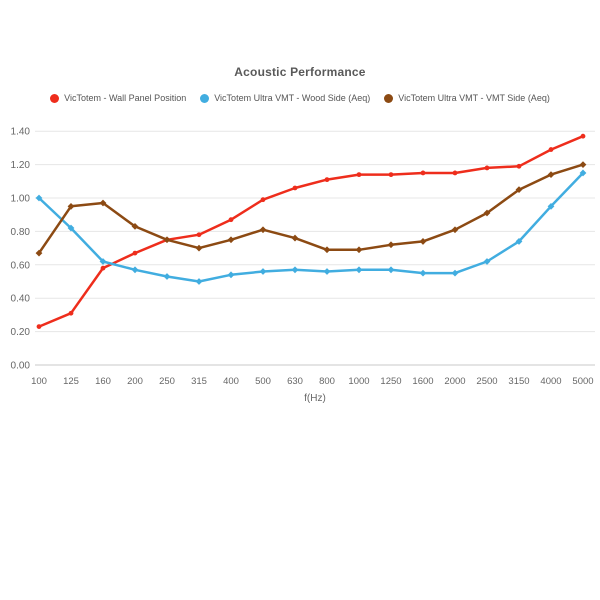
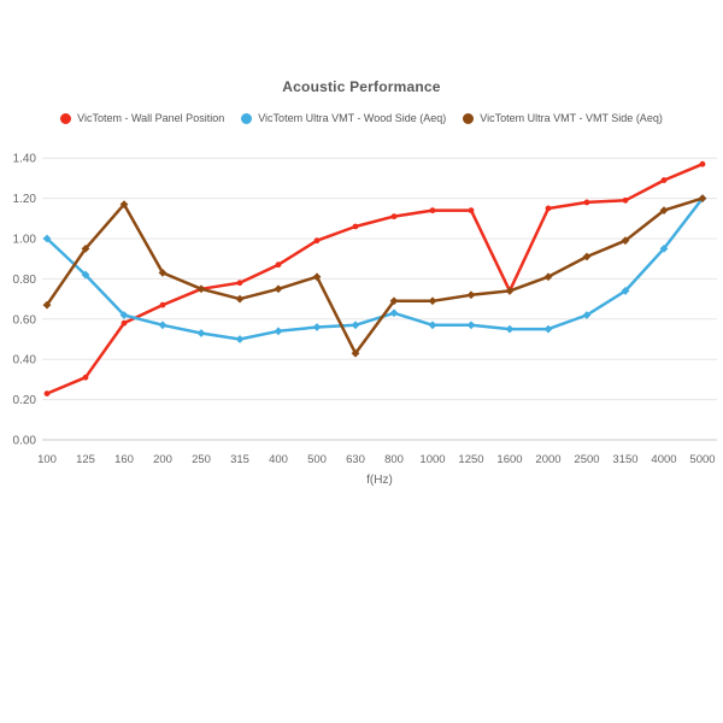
VicTotem Ultra VMT - VMT Side (Aeq)/160: 0.97 -> 1.17
VicTotem Ultra VMT - VMT Side (Aeq)/630: 0.76 -> 0.43
VicTotem Ultra VMT - Wood Side (Aeq)/800: 0.56 -> 0.63
VicTotem - Wall Panel Position/1600: 1.15 -> 0.74
VicTotem Ultra VMT - VMT Side (Aeq)/3150: 1.05 -> 0.99
VicTotem Ultra VMT - Wood Side (Aeq)/5000: 1.15 -> 1.20
